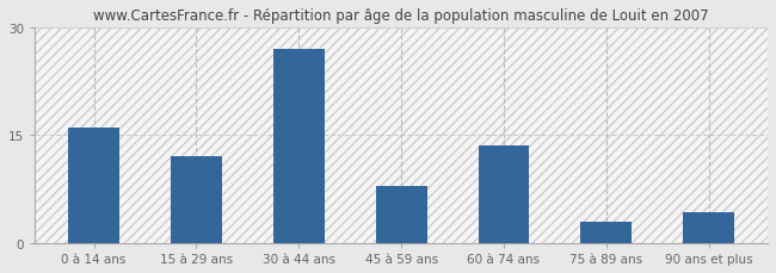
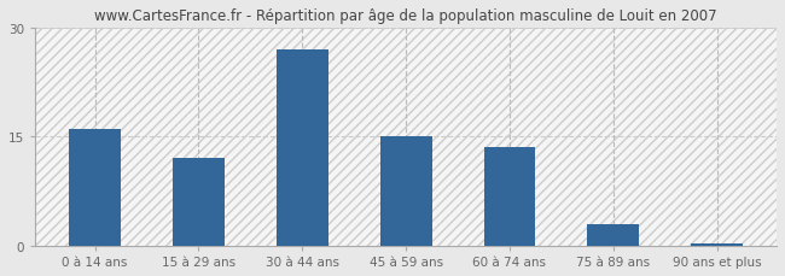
45 à 59 ans: 8.0 -> 15.0
90 ans et plus: 4.2 -> 0.3
